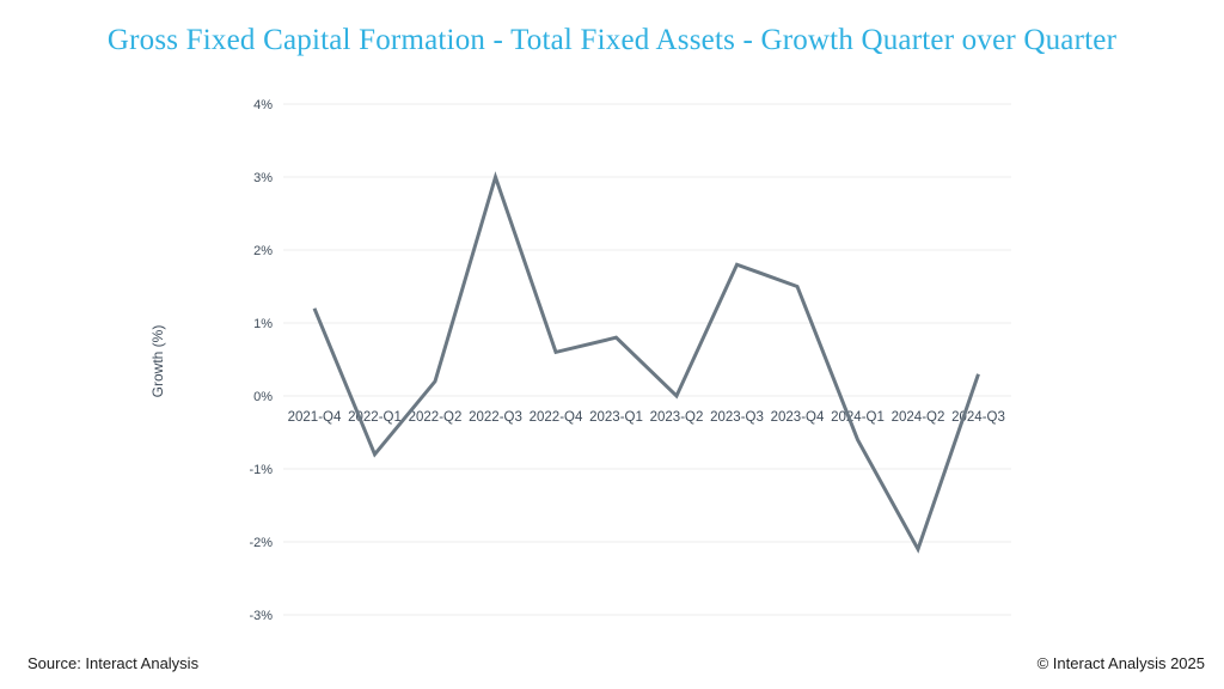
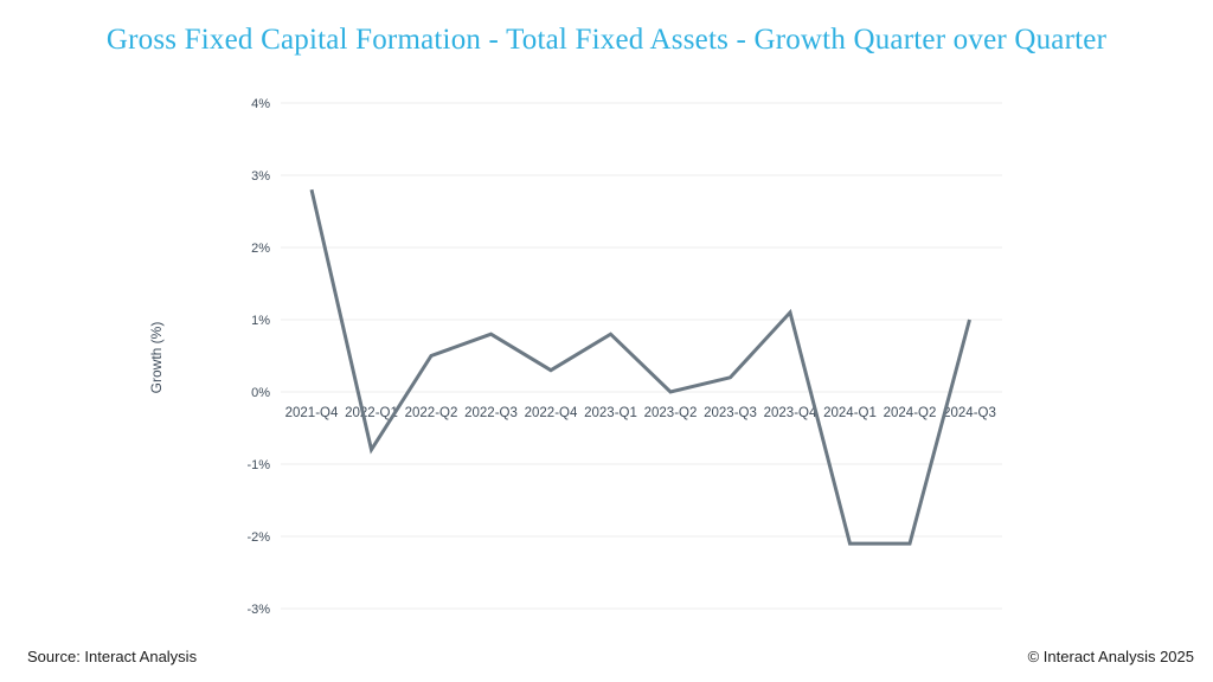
2021-Q4: 1.2% -> 2.8%
2022-Q2: 0.2% -> 0.5%
2022-Q3: 3.0% -> 0.8%
2022-Q4: 0.6% -> 0.3%
2023-Q3: 1.8% -> 0.2%
2023-Q4: 1.5% -> 1.1%
2024-Q1: -0.6% -> -2.1%
2024-Q3: 0.3% -> 1.0%
